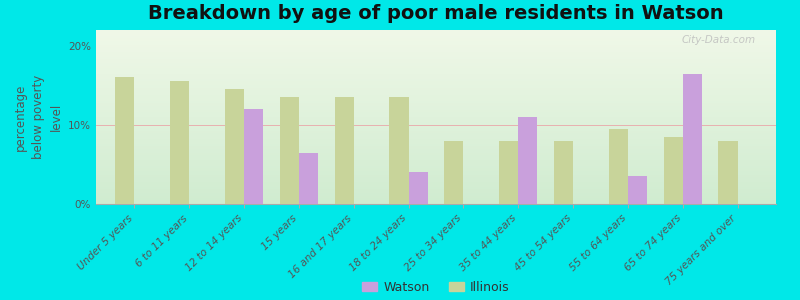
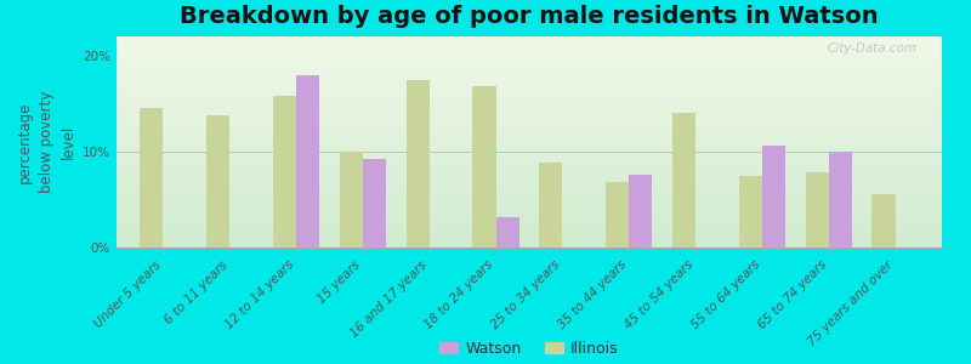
Illinois/Under 5 years: 16.0% -> 14.6%
Illinois/6 to 11 years: 15.5% -> 13.8%
Illinois/12 to 14 years: 14.5% -> 15.8%
Watson/12 to 14 years: 12.0% -> 18.0%
Illinois/15 years: 13.5% -> 10.0%
Watson/15 years: 6.5% -> 9.2%
Illinois/16 and 17 years: 13.5% -> 17.4%
Illinois/18 to 24 years: 13.5% -> 16.8%
Watson/18 to 24 years: 4.0% -> 3.2%
Illinois/25 to 34 years: 8.0% -> 8.8%
Illinois/35 to 44 years: 8.0% -> 6.8%
Watson/35 to 44 years: 11.0% -> 7.6%
Illinois/45 to 54 years: 8.0% -> 14.0%
Illinois/55 to 64 years: 9.5% -> 7.4%
Watson/55 to 64 years: 3.5% -> 10.6%
Illinois/65 to 74 years: 8.5% -> 7.8%
Watson/65 to 74 years: 16.5% -> 10.0%
Illinois/75 years and over: 8.0% -> 5.6%
